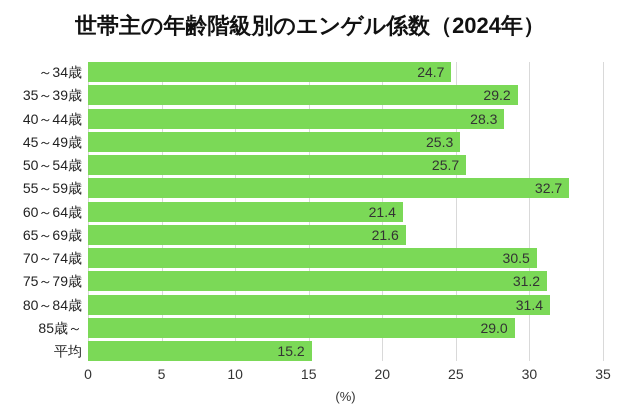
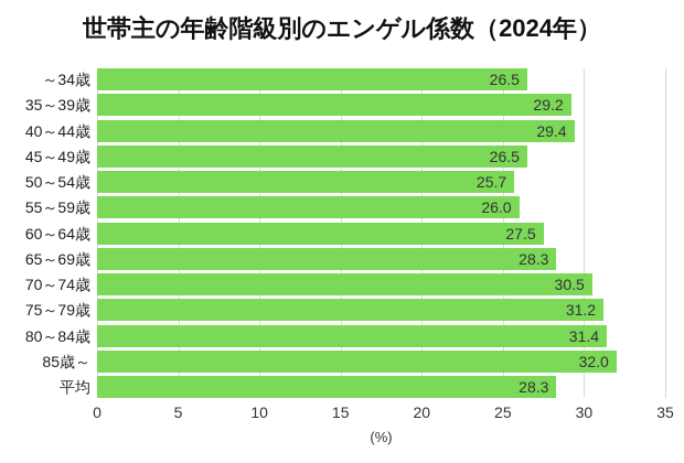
～34歳: 24.7 -> 26.5
40～44歳: 28.3 -> 29.4
45～49歳: 25.3 -> 26.5
55～59歳: 32.7 -> 26.0
60～64歳: 21.4 -> 27.5
65～69歳: 21.6 -> 28.3
85歳～: 29.0 -> 32.0
平均: 15.2 -> 28.3
